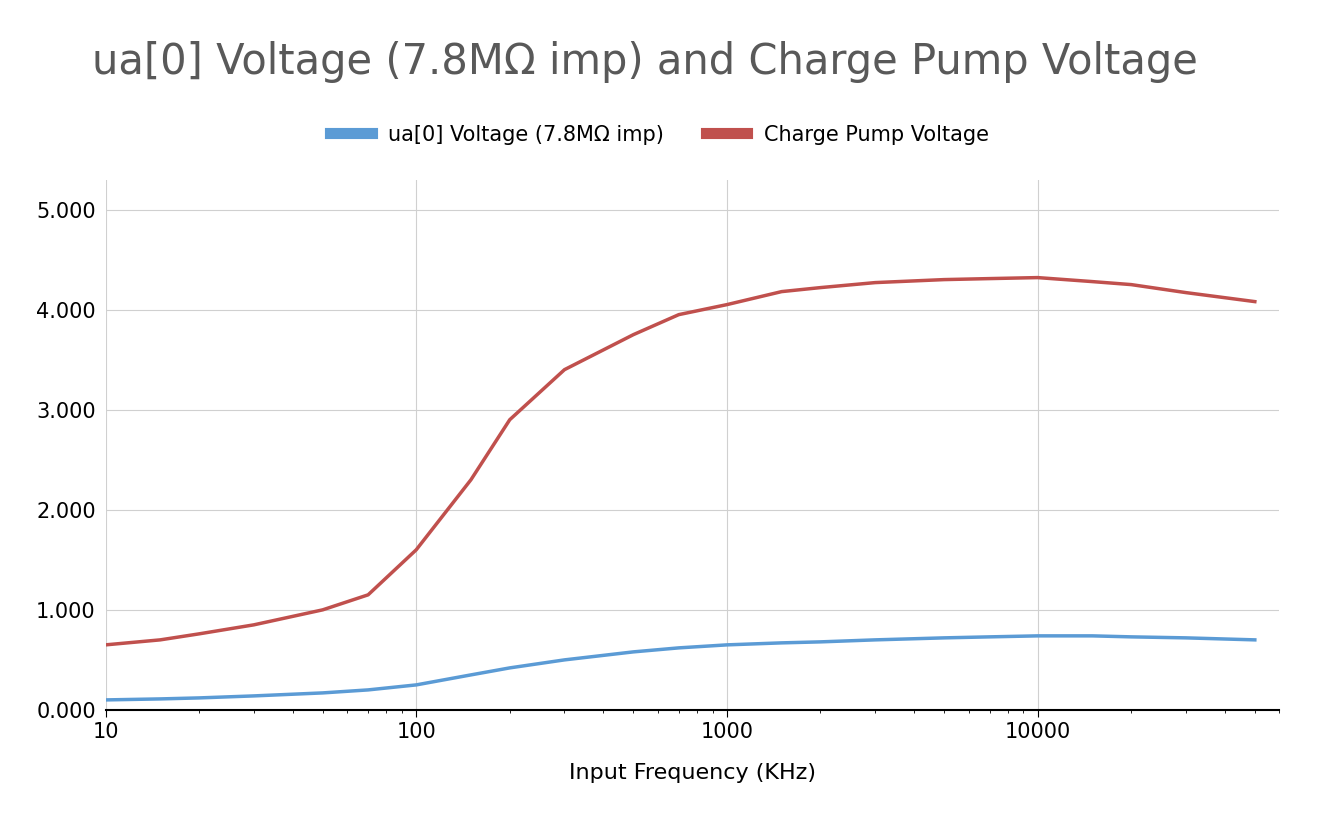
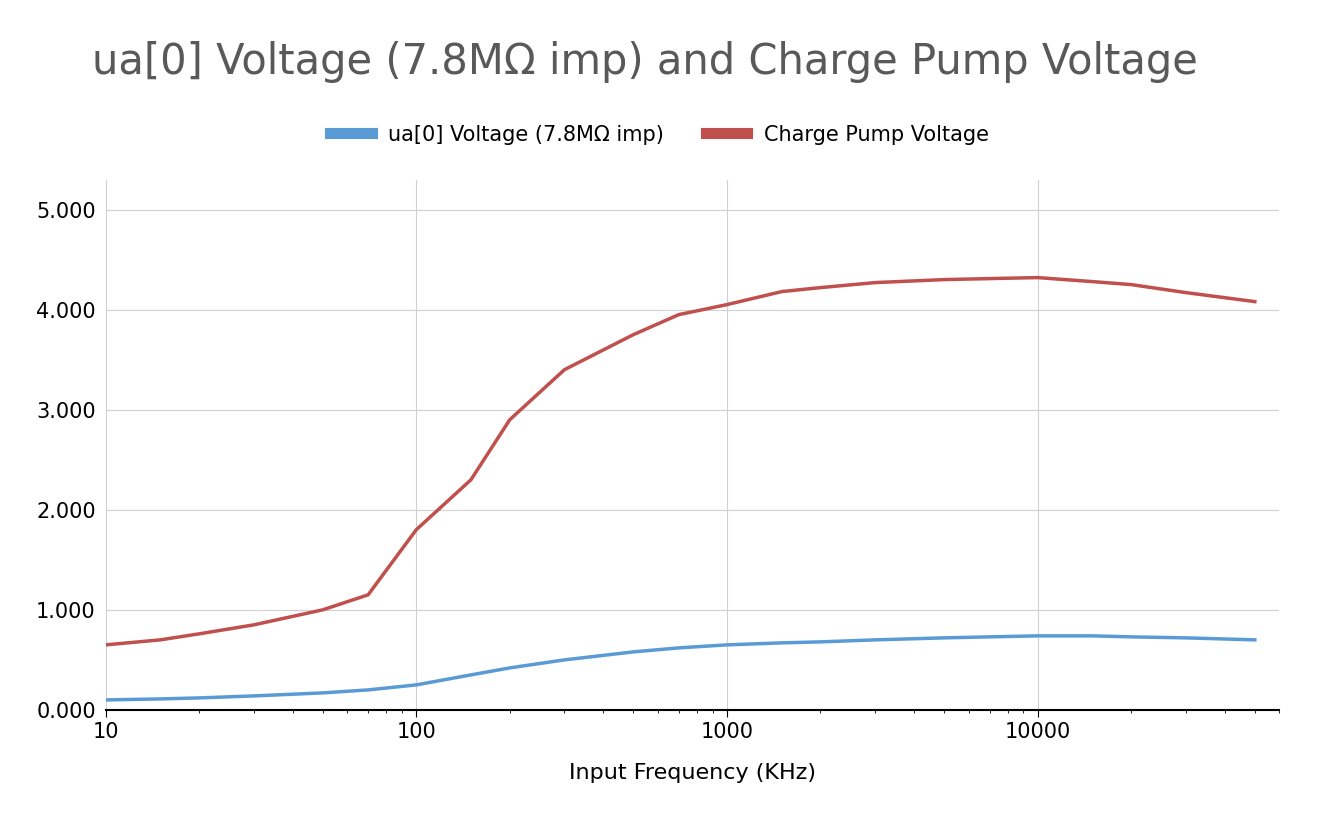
Charge Pump Voltage/100: 1.60 -> 1.80
